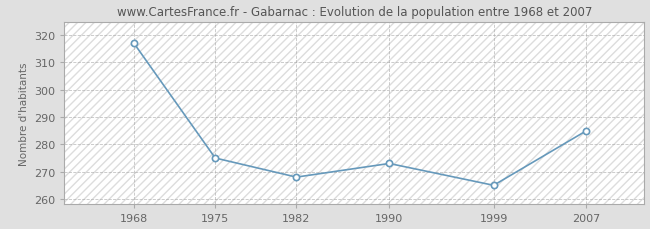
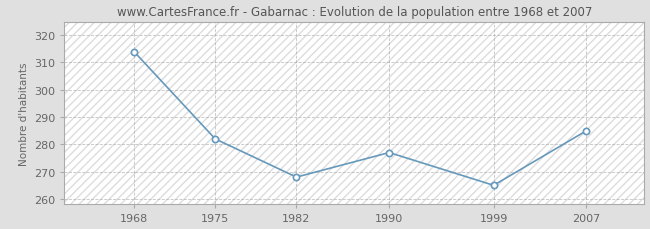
1968: 317 -> 314
1975: 275 -> 282
1990: 273 -> 277
